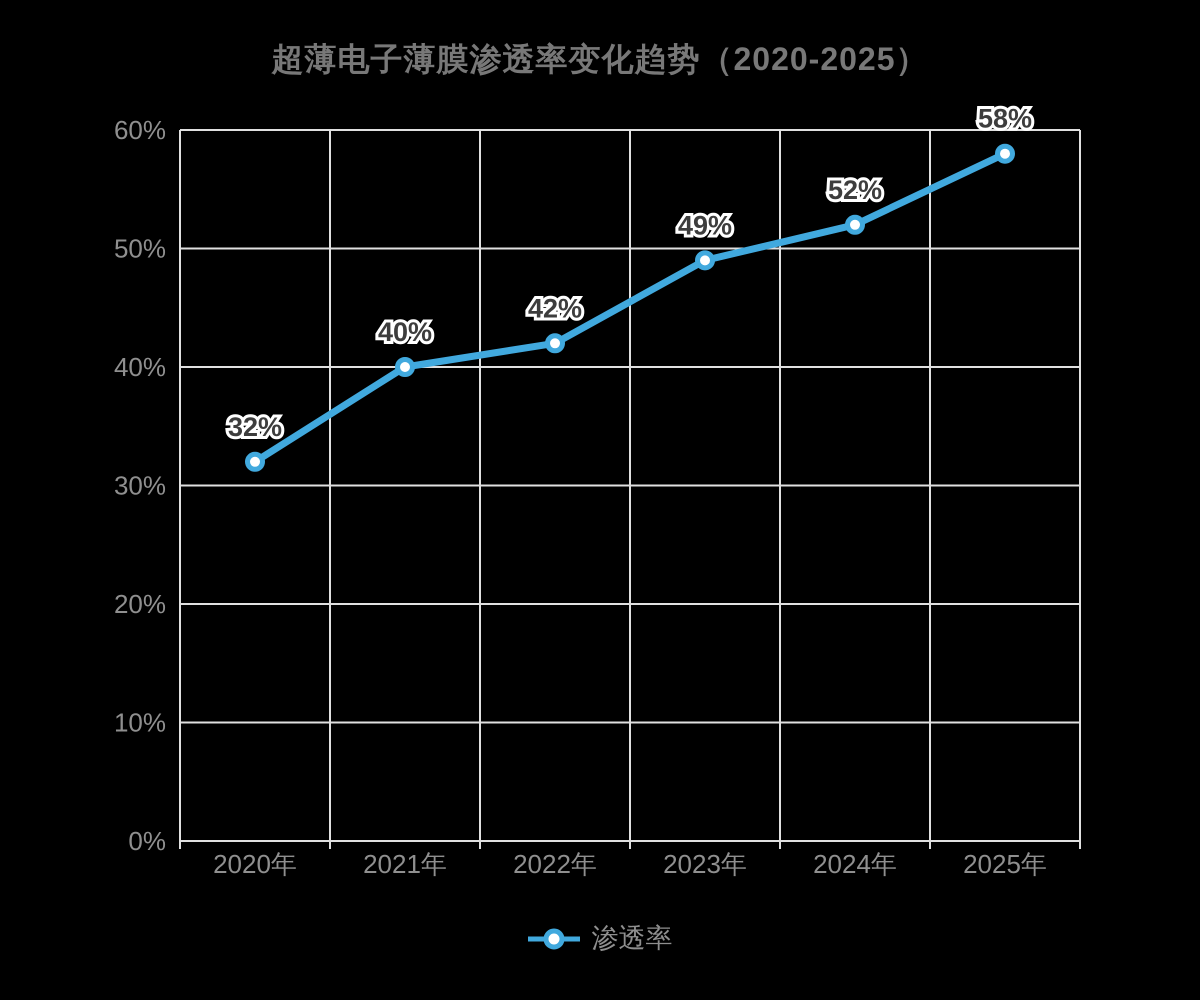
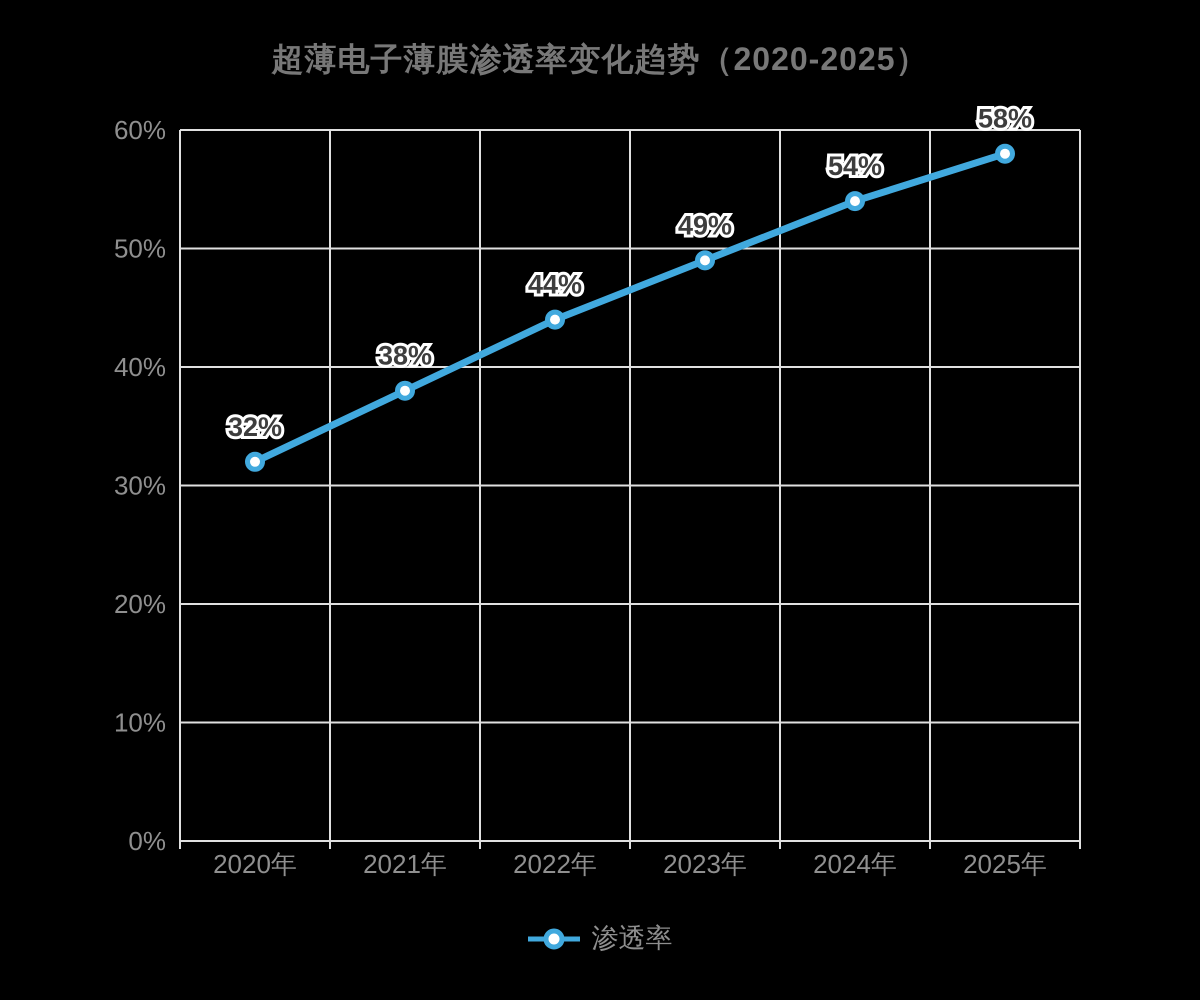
2021年: 40% -> 38%
2022年: 42% -> 44%
2024年: 52% -> 54%
